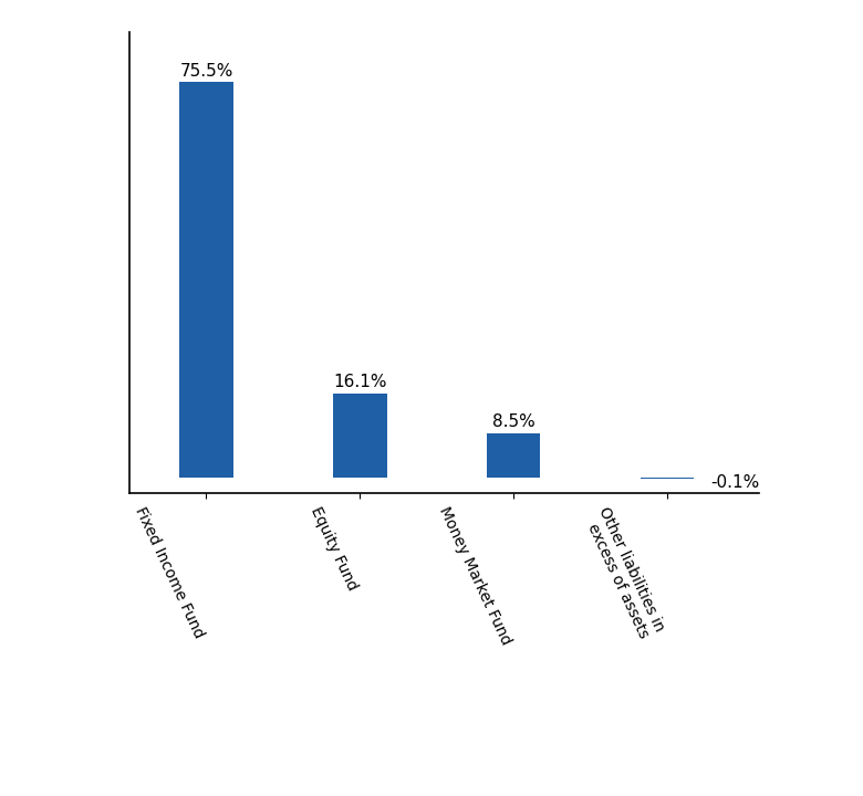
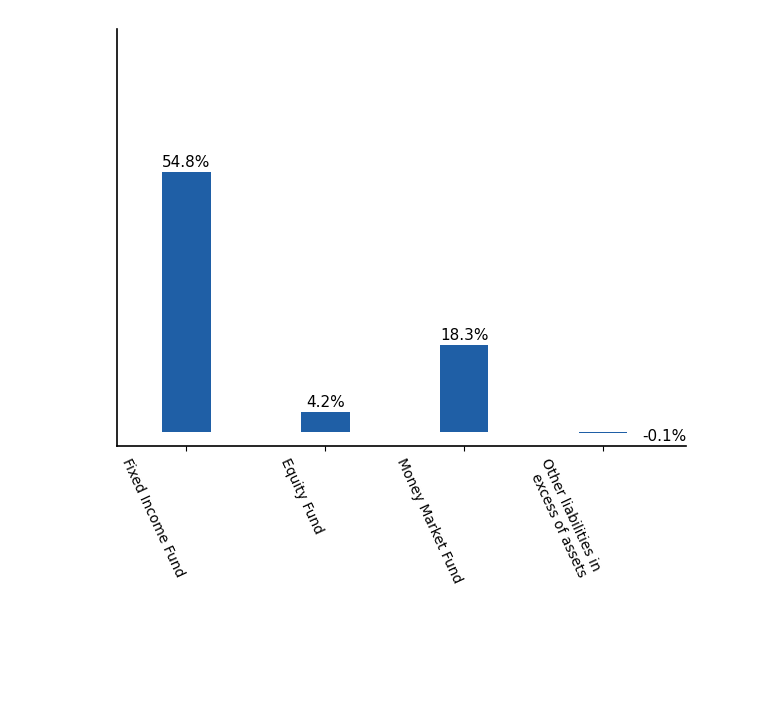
Fixed Income Fund: 75.5% -> 54.8%
Equity Fund: 16.1% -> 4.2%
Money Market Fund: 8.5% -> 18.3%
